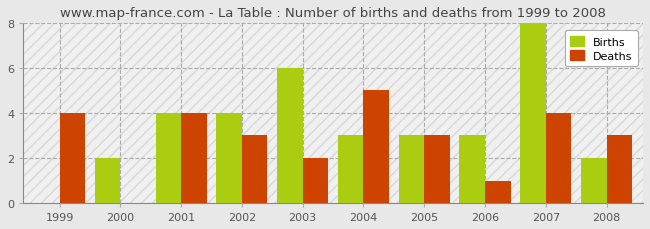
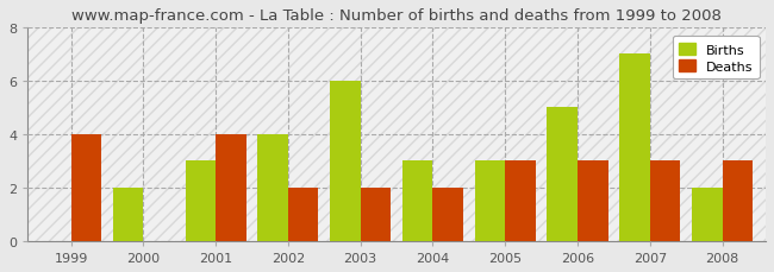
Births/2001: 4 -> 3
Deaths/2002: 3 -> 2
Deaths/2004: 5 -> 2
Births/2006: 3 -> 5
Deaths/2006: 1 -> 3
Births/2007: 8 -> 7
Deaths/2007: 4 -> 3
